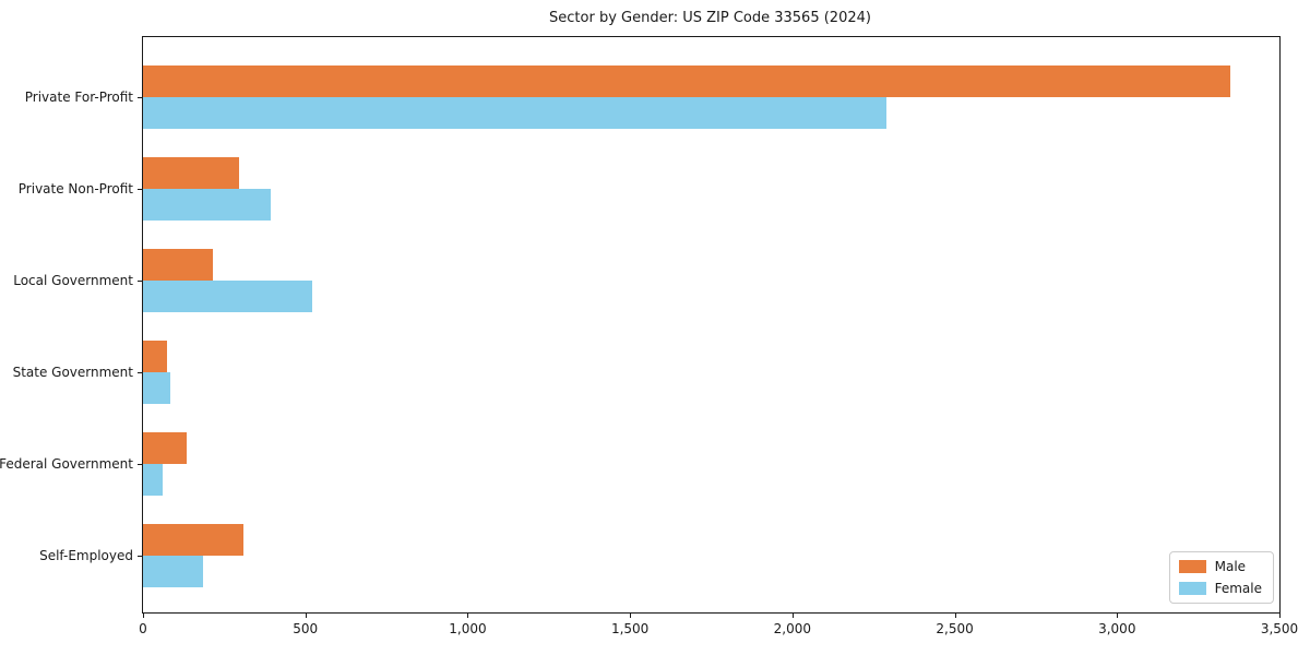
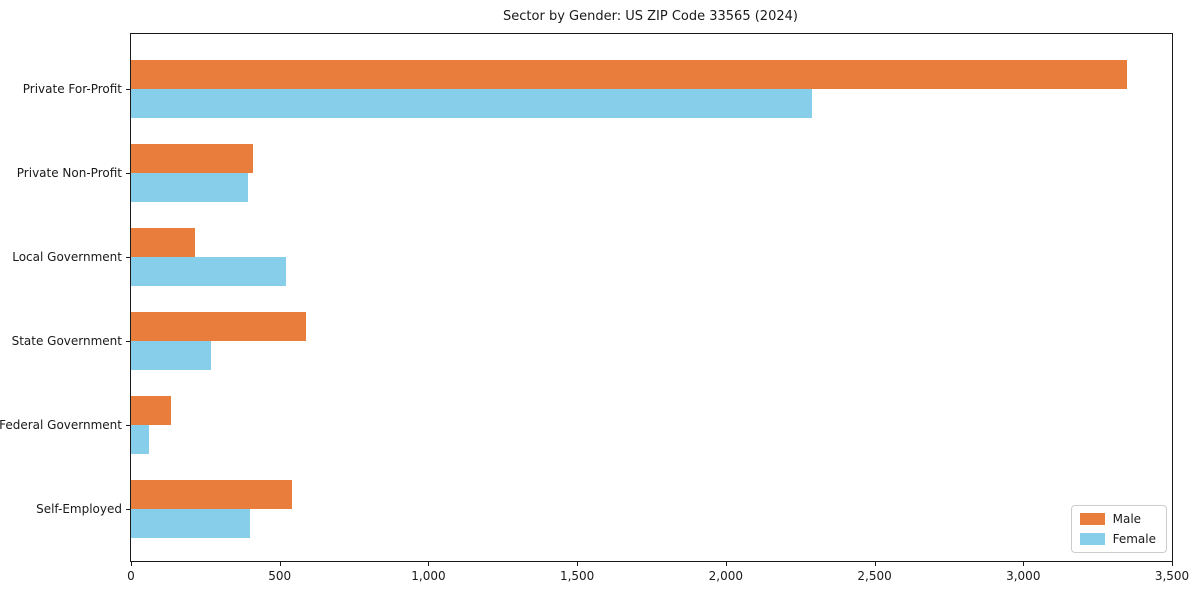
Male/Private Non-Profit: 300 -> 410
Male/State Government: 80 -> 590
Female/State Government: 80 -> 270
Male/Self-Employed: 310 -> 540
Female/Self-Employed: 180 -> 400
